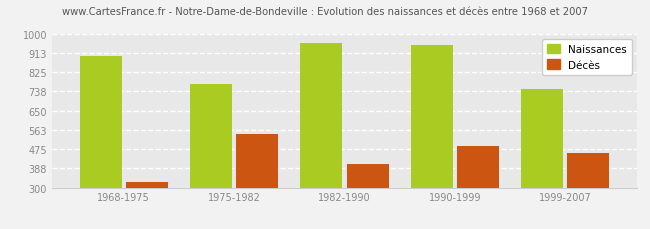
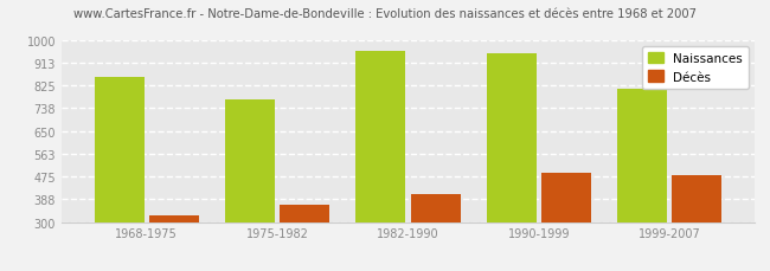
Naissances/1968-1975: 900 -> 855
Décès/1975-1982: 545 -> 365
Naissances/1999-2007: 750 -> 810
Décès/1999-2007: 455 -> 480
